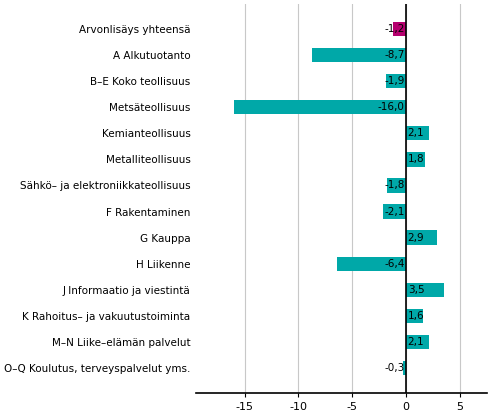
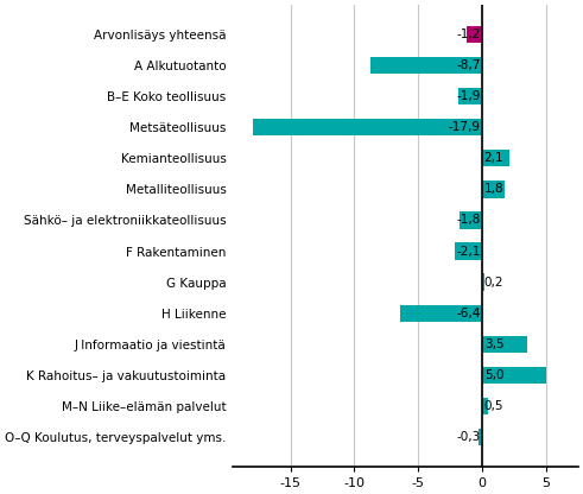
Metsäteollisuus: -16,0 -> -17,9
G Kauppa: 2,9 -> 0,2
K Rahoitus– ja vakuutustoiminta: 1,6 -> 5,0
M–N Liike–elämän palvelut: 2,1 -> 0,5
